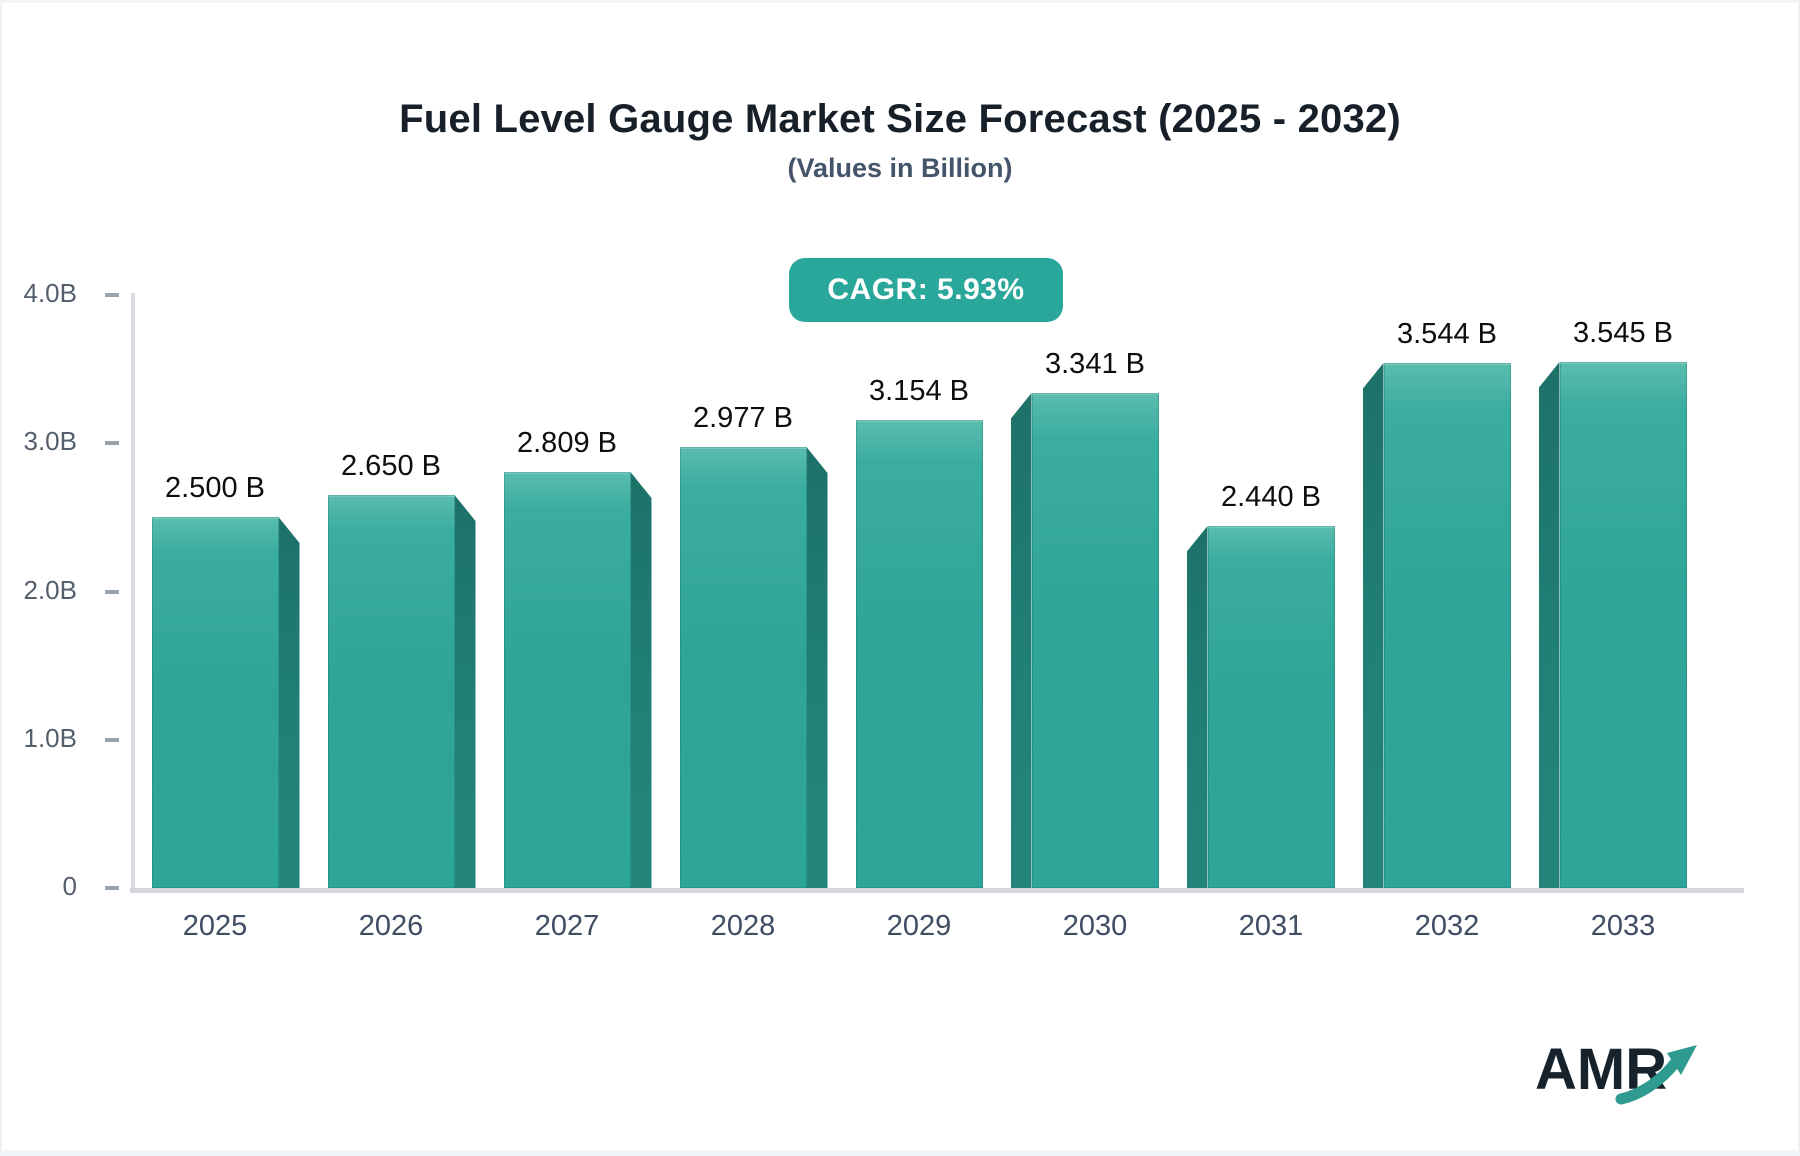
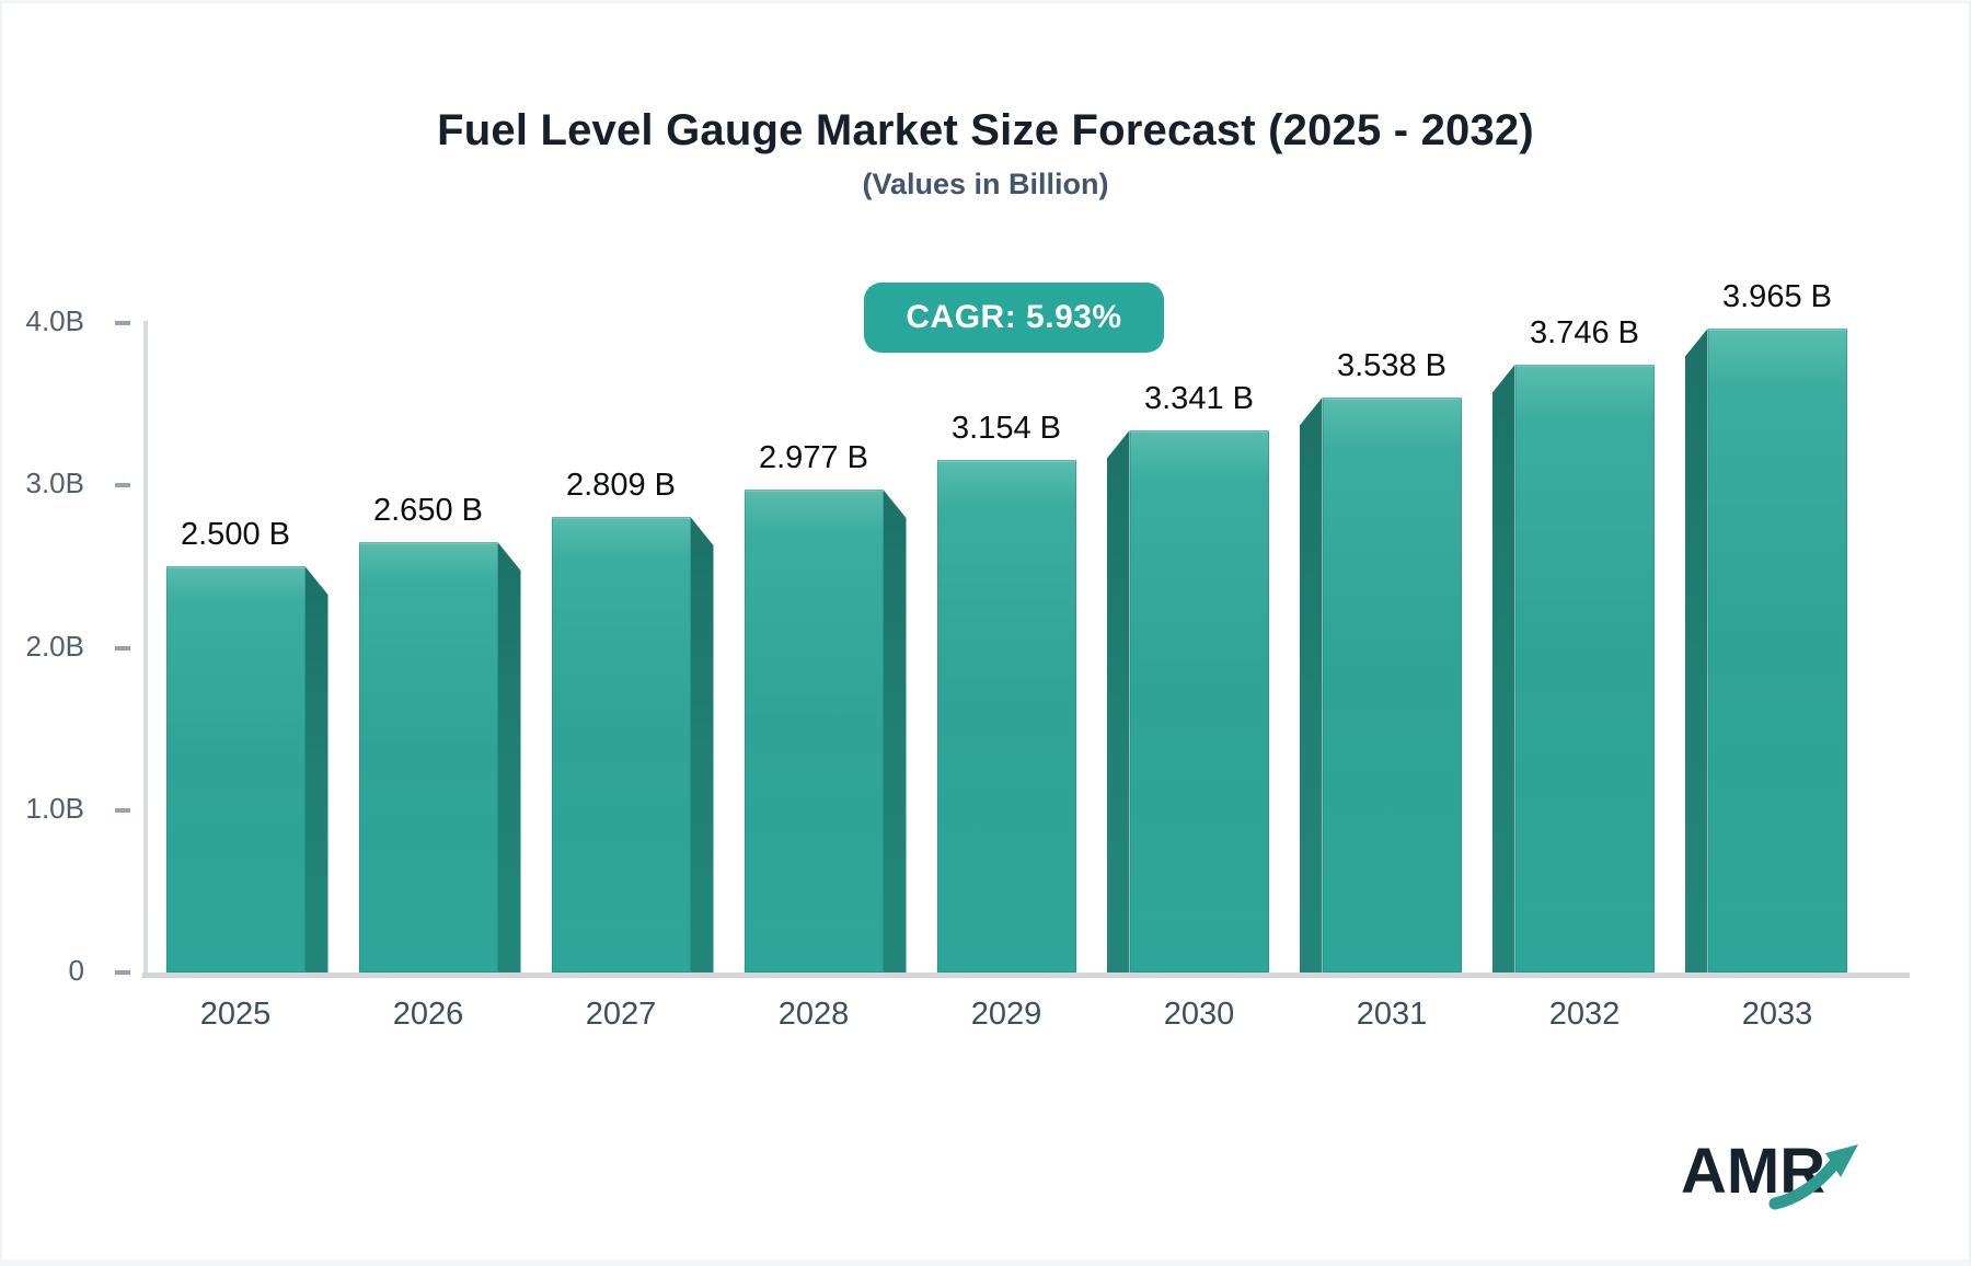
2031: 2.440 -> 3.538
2032: 3.544 -> 3.746
2033: 3.545 -> 3.965
